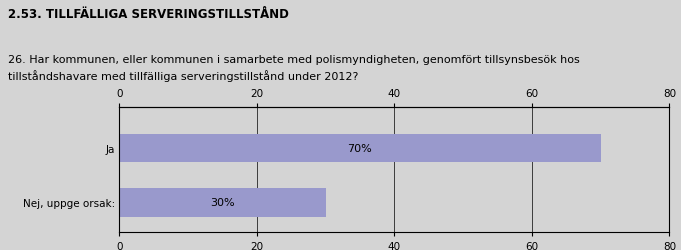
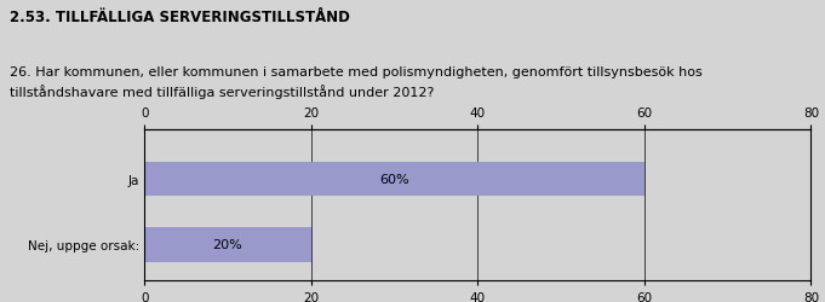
Ja: 70% -> 60%
Nej, uppge orsak:: 30% -> 20%
